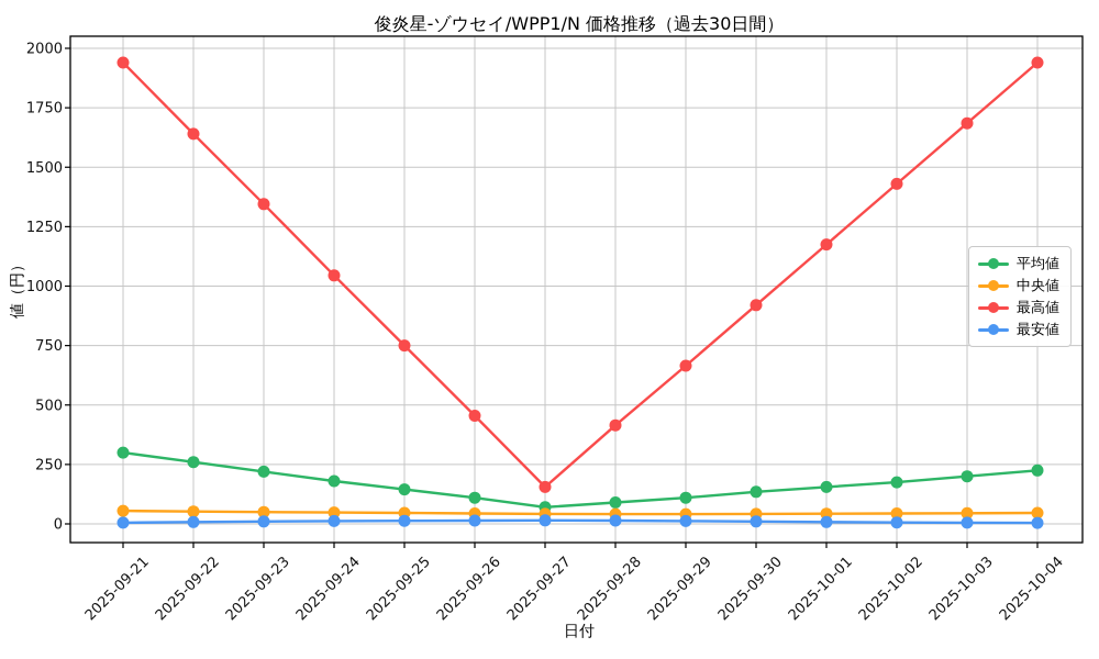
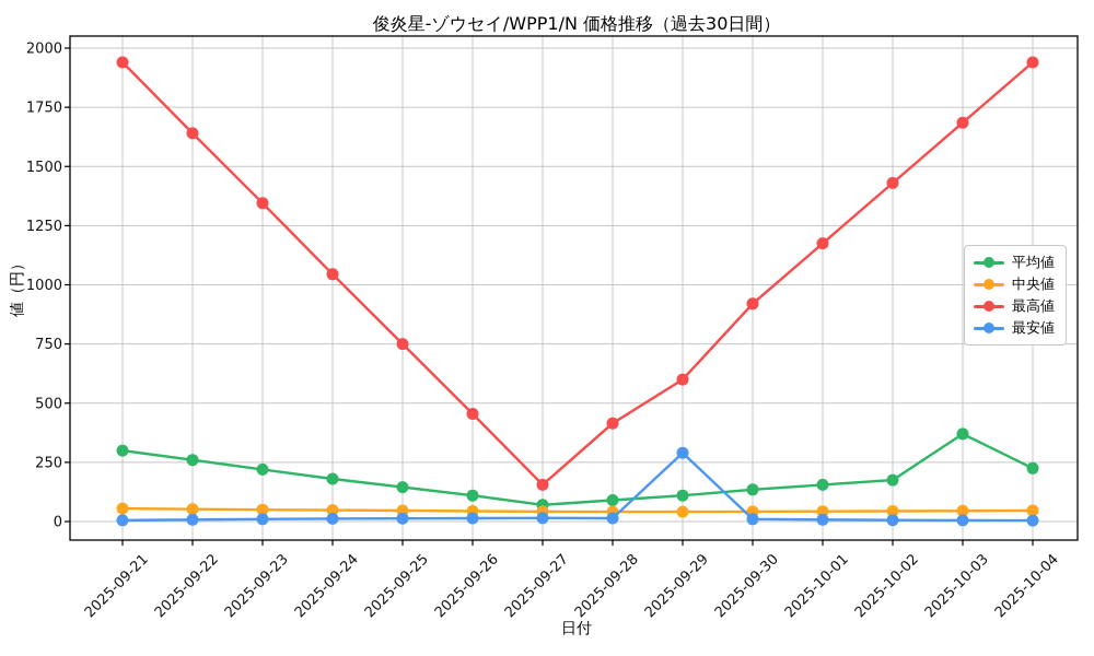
最高値/2025-09-29: 660 -> 600
最安値/2025-09-29: 10 -> 290
平均値/2025-10-03: 200 -> 370
